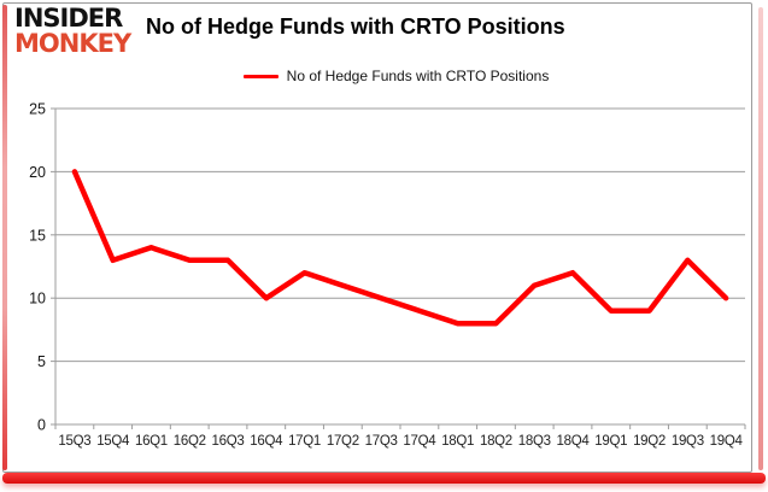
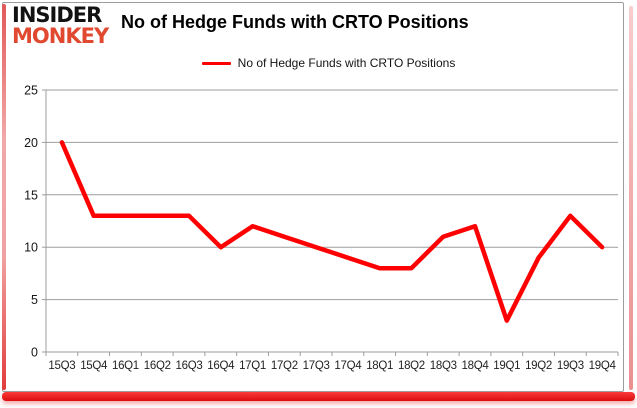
16Q1: 14 -> 13
19Q1: 9 -> 3
